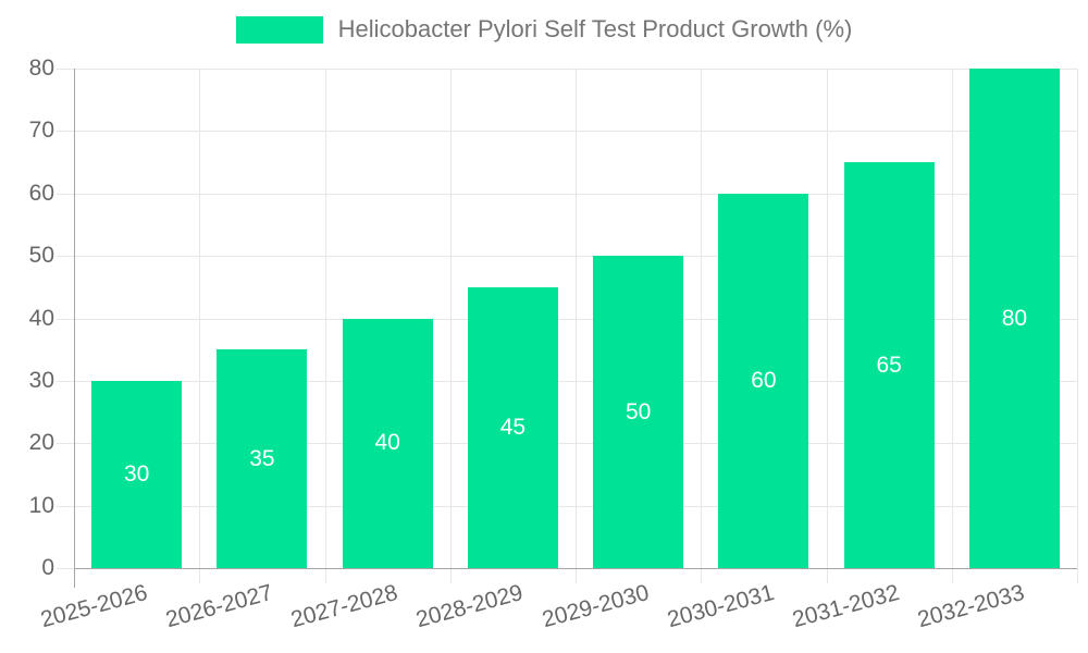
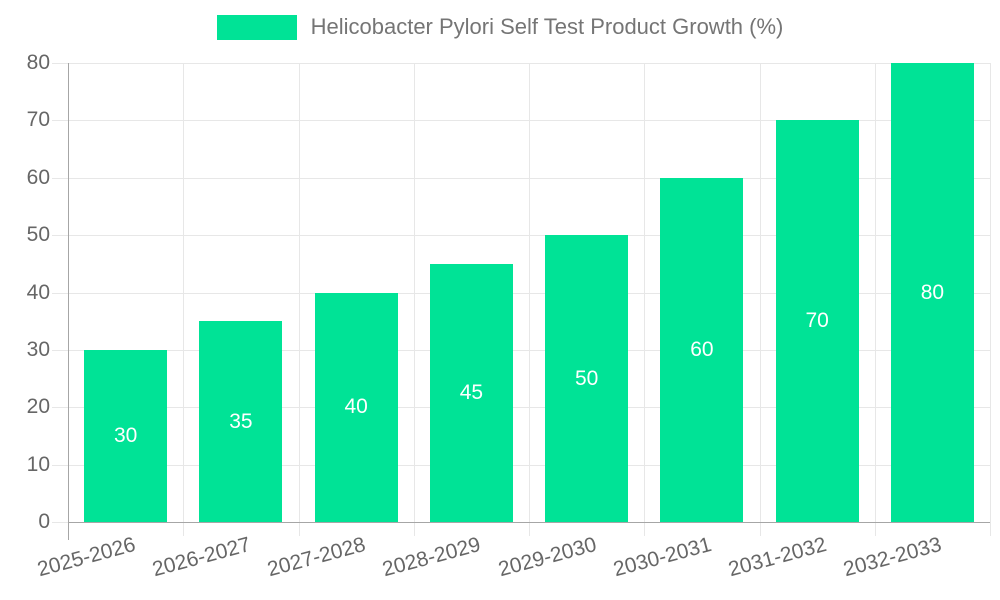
2031-2032: 65 -> 70
